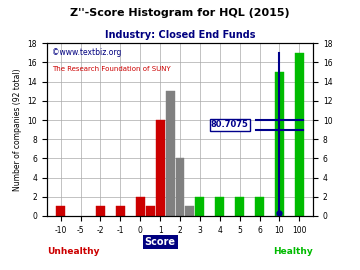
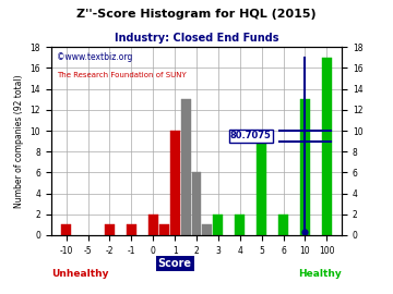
5: 2 -> 9
10: 15 -> 13
